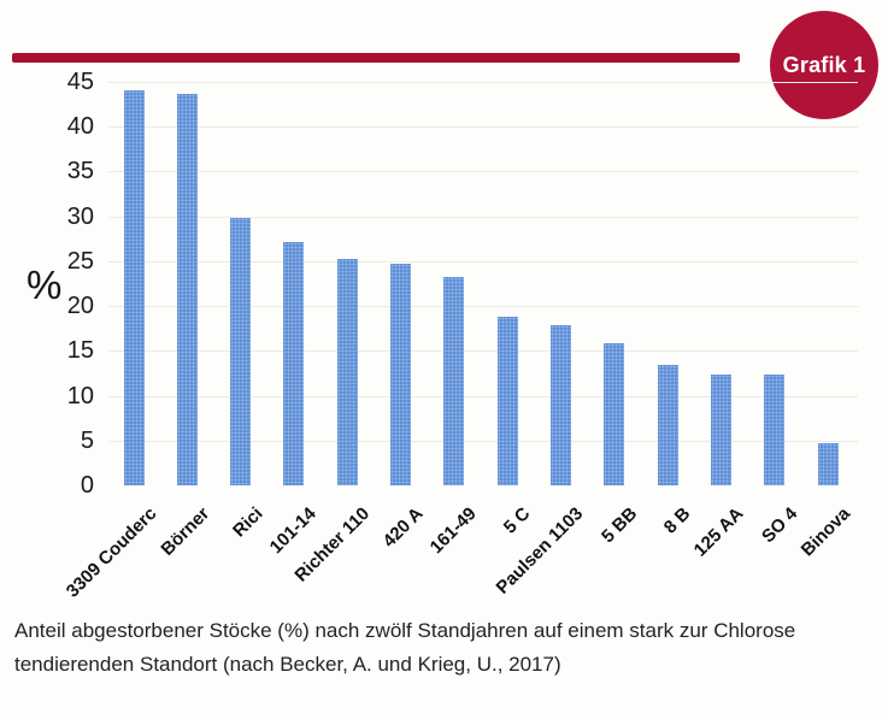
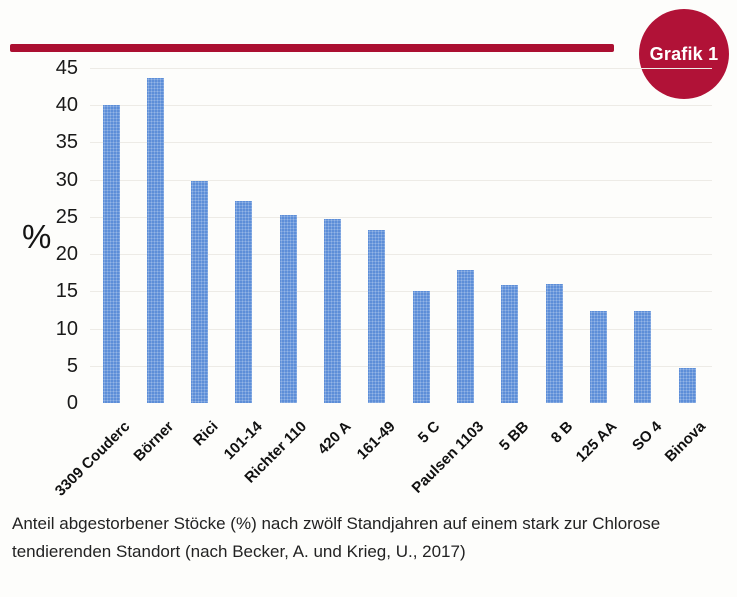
3309 Couderc: 44 -> 40
5 C: 19 -> 15
8 B: 13 -> 16
